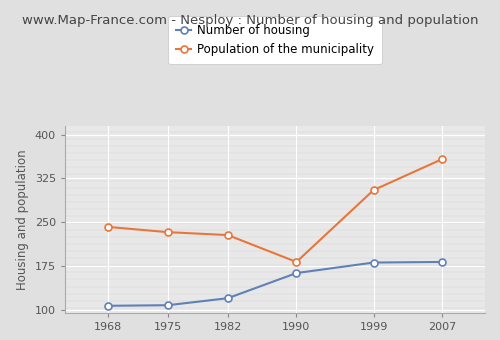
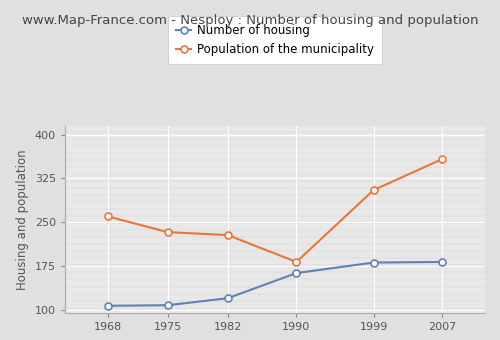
Population of the municipality/1968: 242 -> 260
